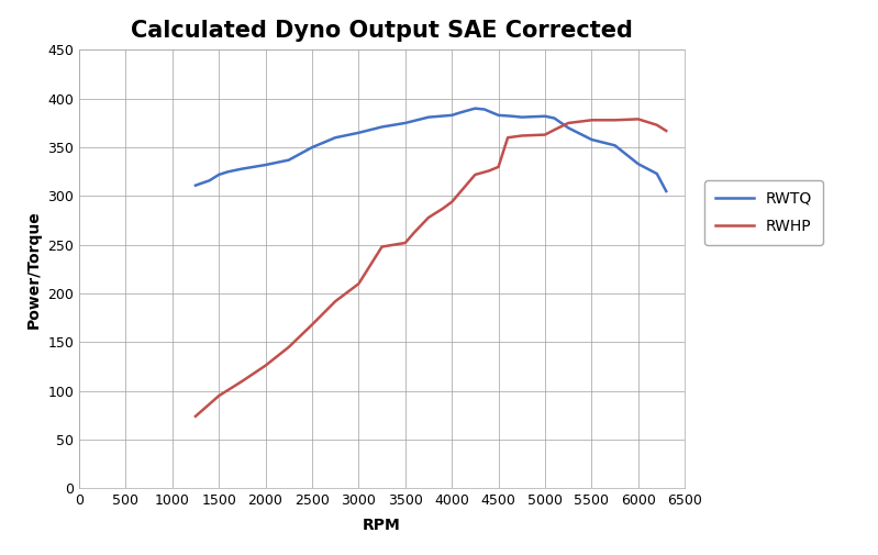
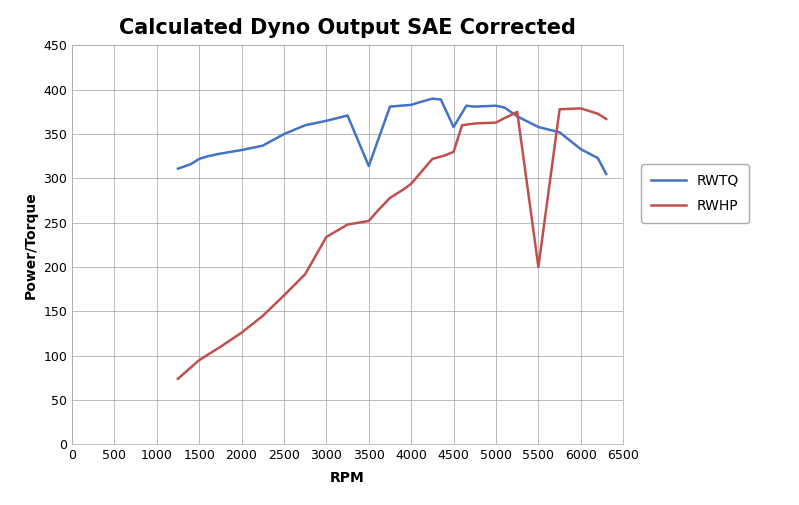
RWHP/3000: 210 -> 234
RWTQ/3500: 375 -> 314
RWTQ/4500: 383 -> 358
RWHP/5500: 378 -> 200
